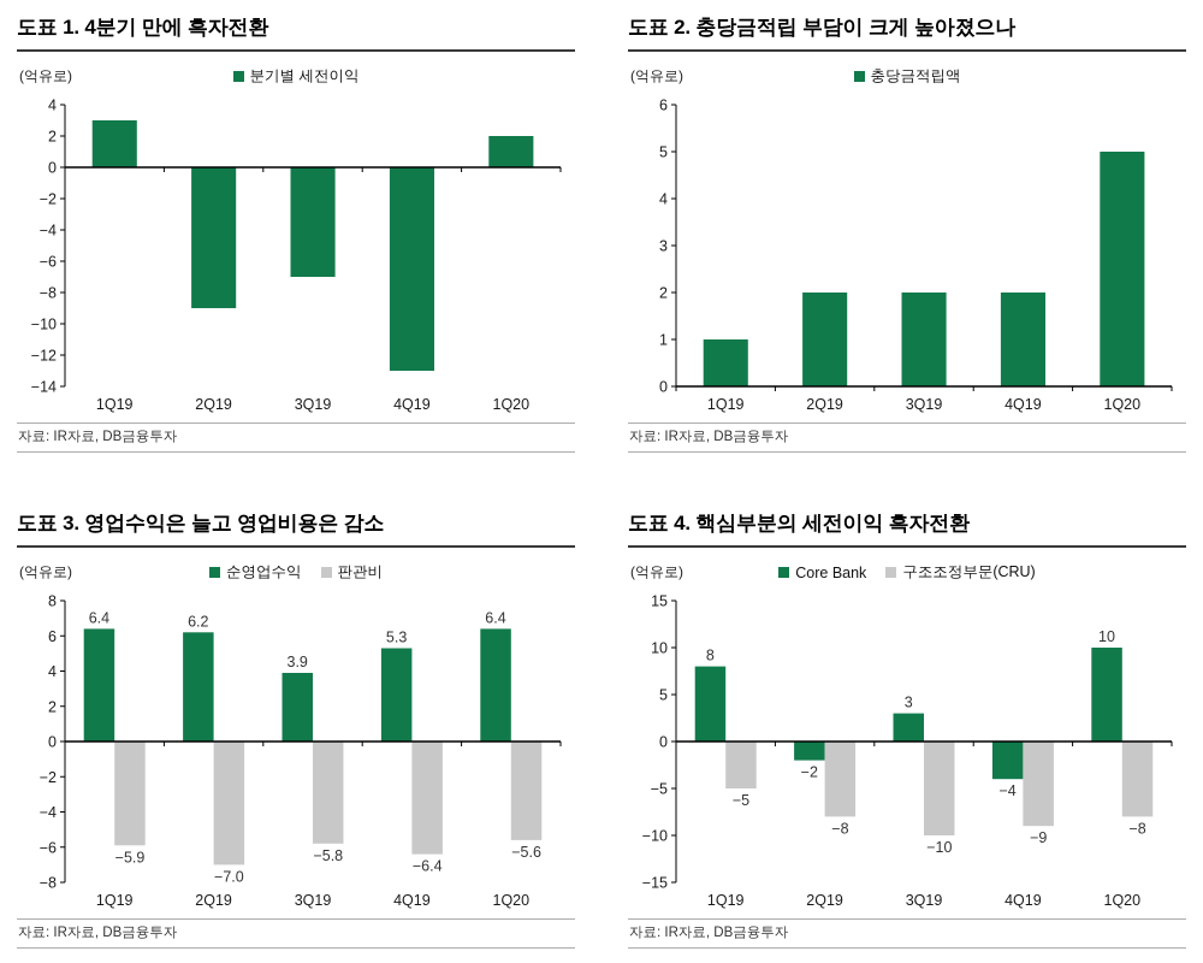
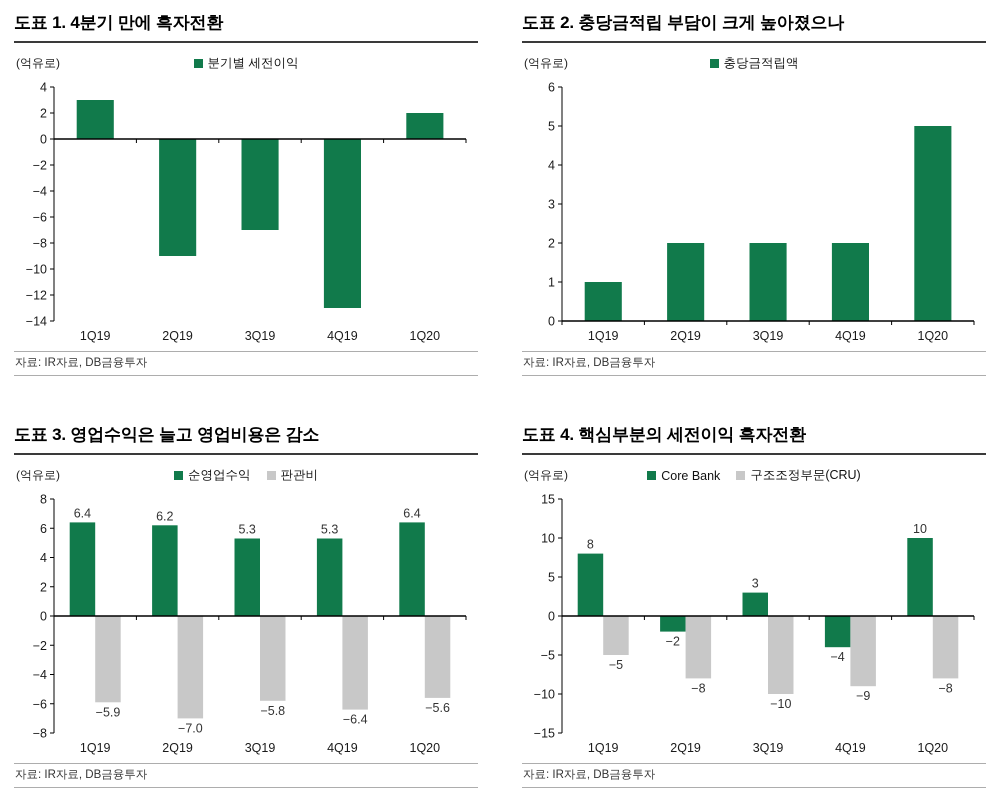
도표 3. 영업수익은 늘고 영업비용은 감소/순영업수익/3Q19: 3.9 -> 5.3
